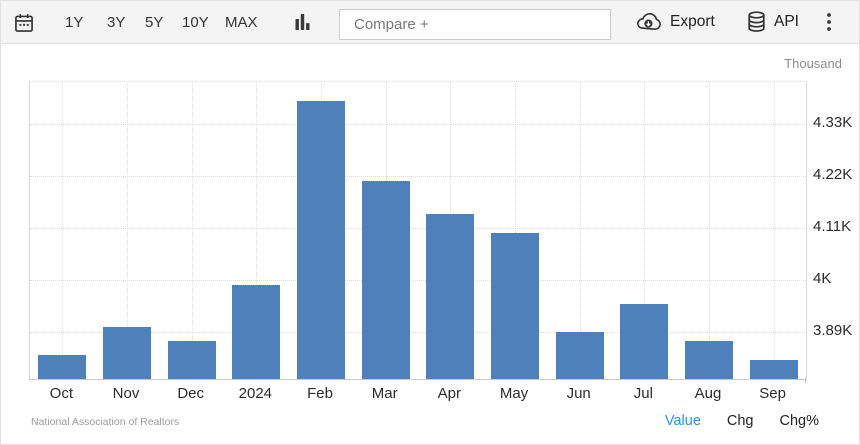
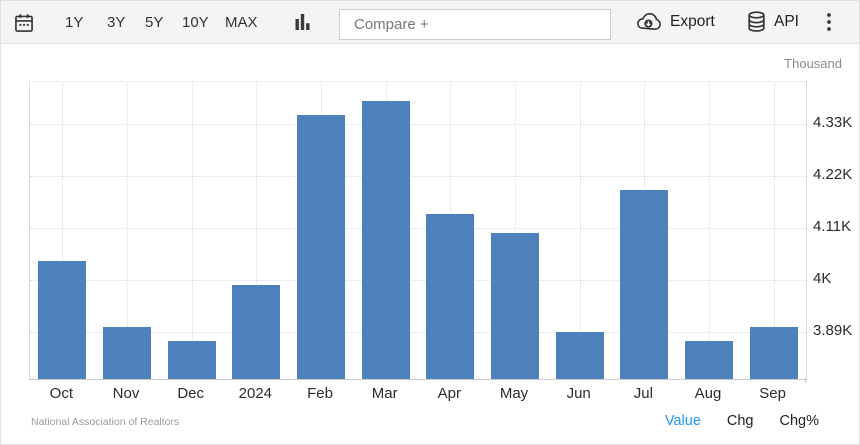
Oct: 3.84K -> 4.04K
Feb: 4.38K -> 4.35K
Mar: 4.21K -> 4.38K
Jul: 3.95K -> 4.19K
Sep: 3.83K -> 3.90K
